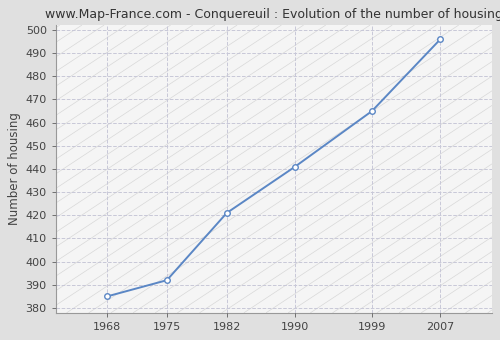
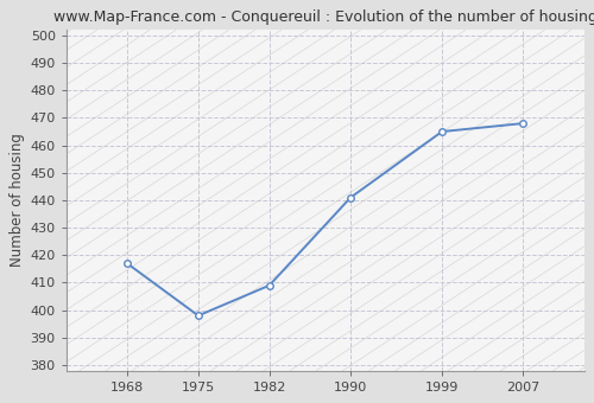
1968: 385 -> 417
1975: 392 -> 398
1982: 421 -> 409
2007: 496 -> 468
